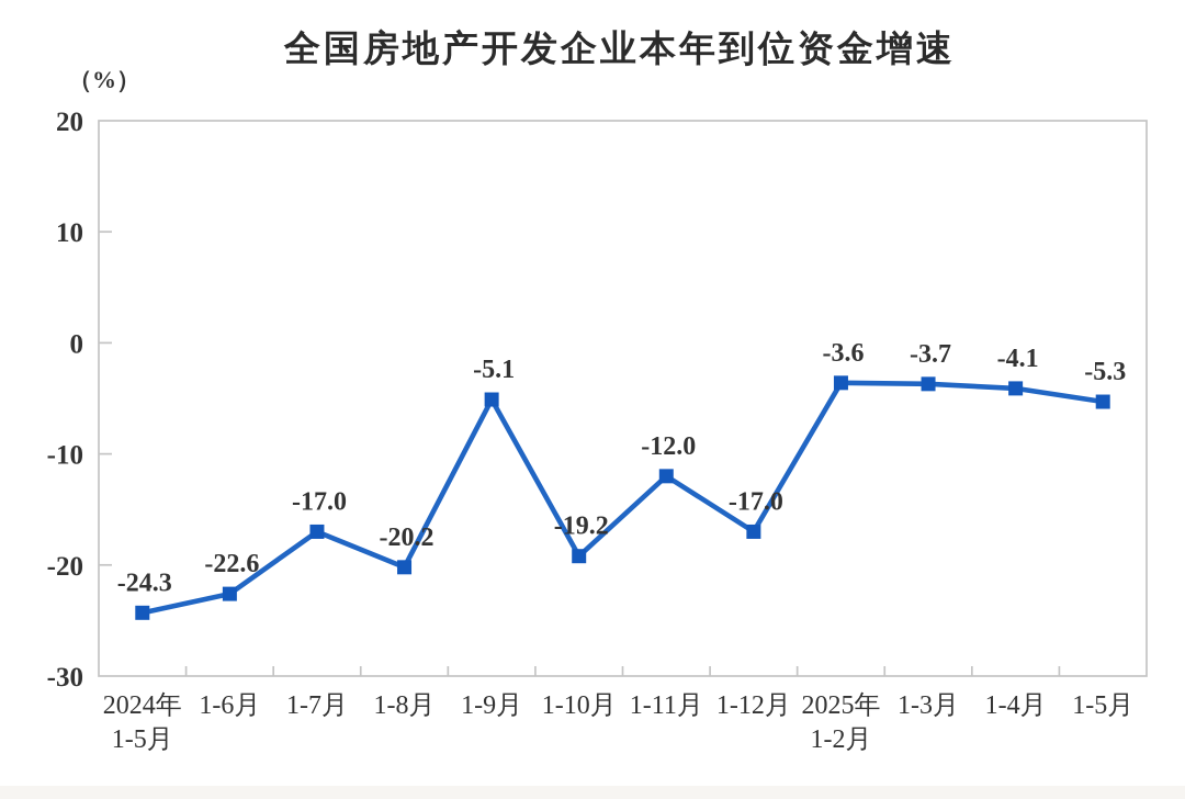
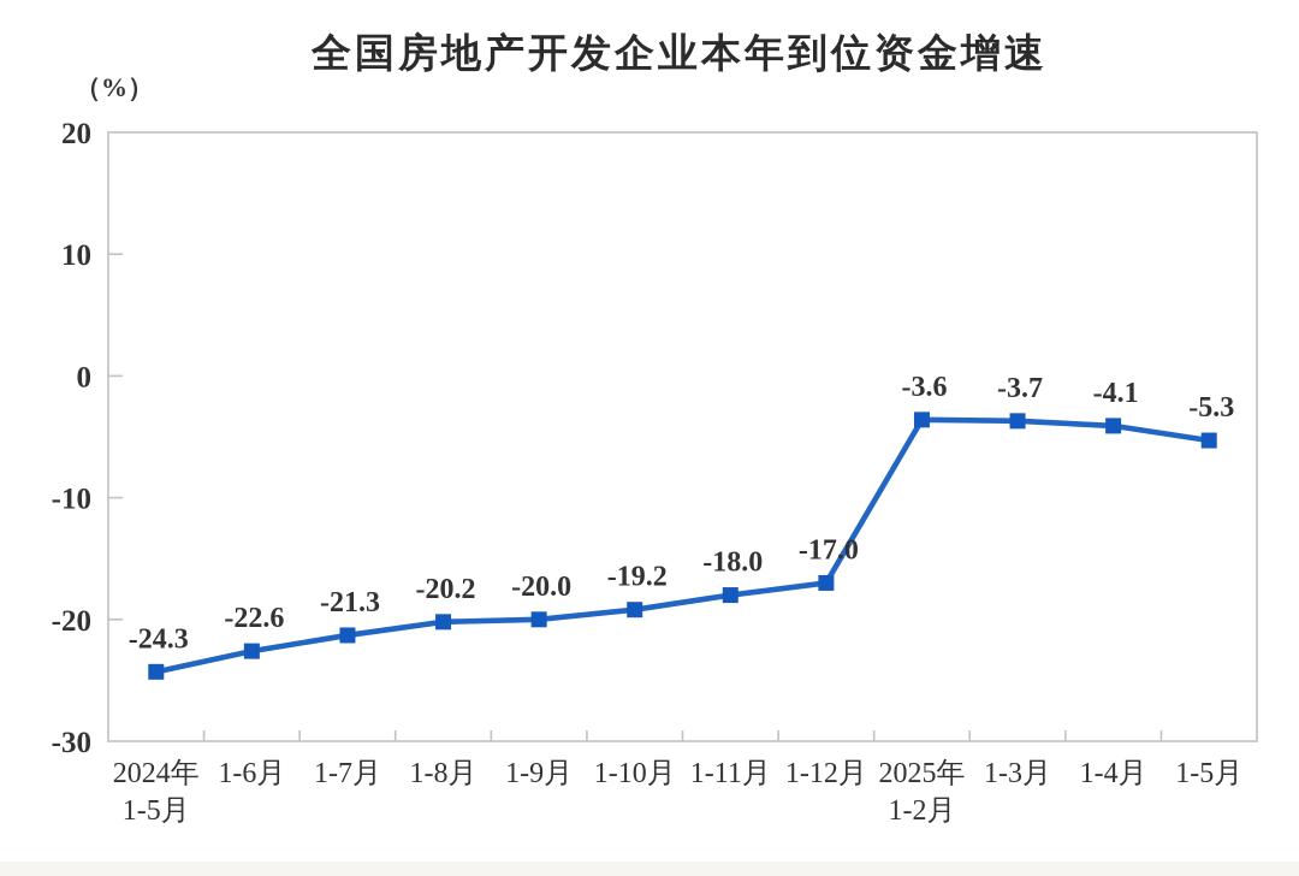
1-7月: -17.0 -> -21.3
1-9月: -5.1 -> -20.0
1-11月: -12.0 -> -18.0
